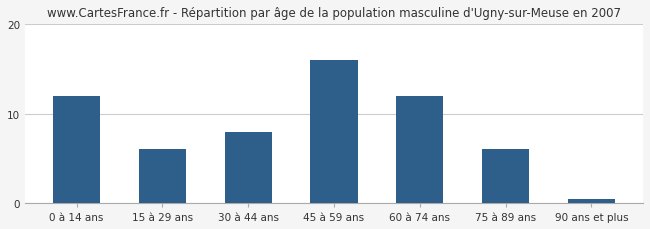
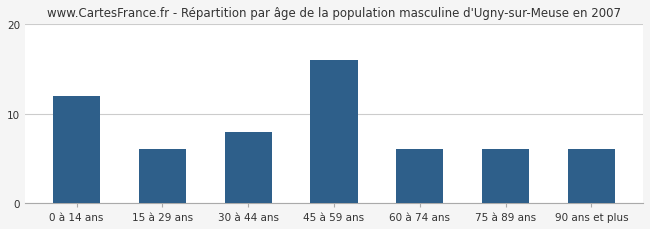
60 à 74 ans: 12.0 -> 6.0
90 ans et plus: 0.5 -> 6.0
